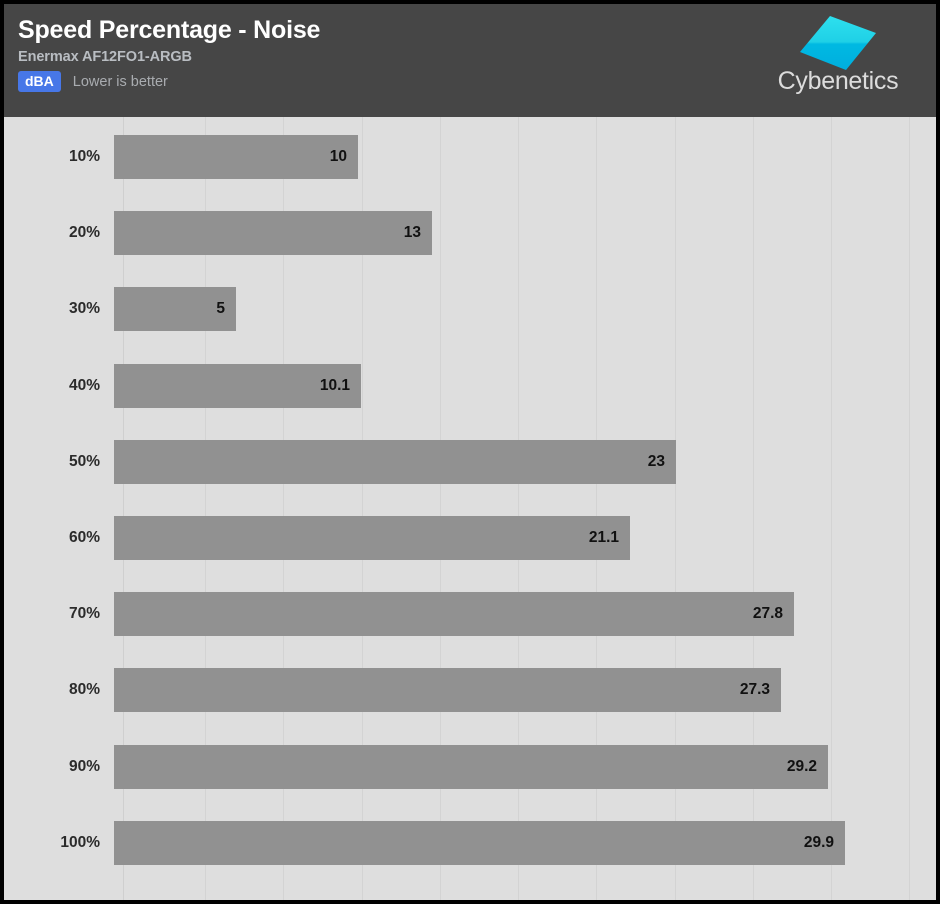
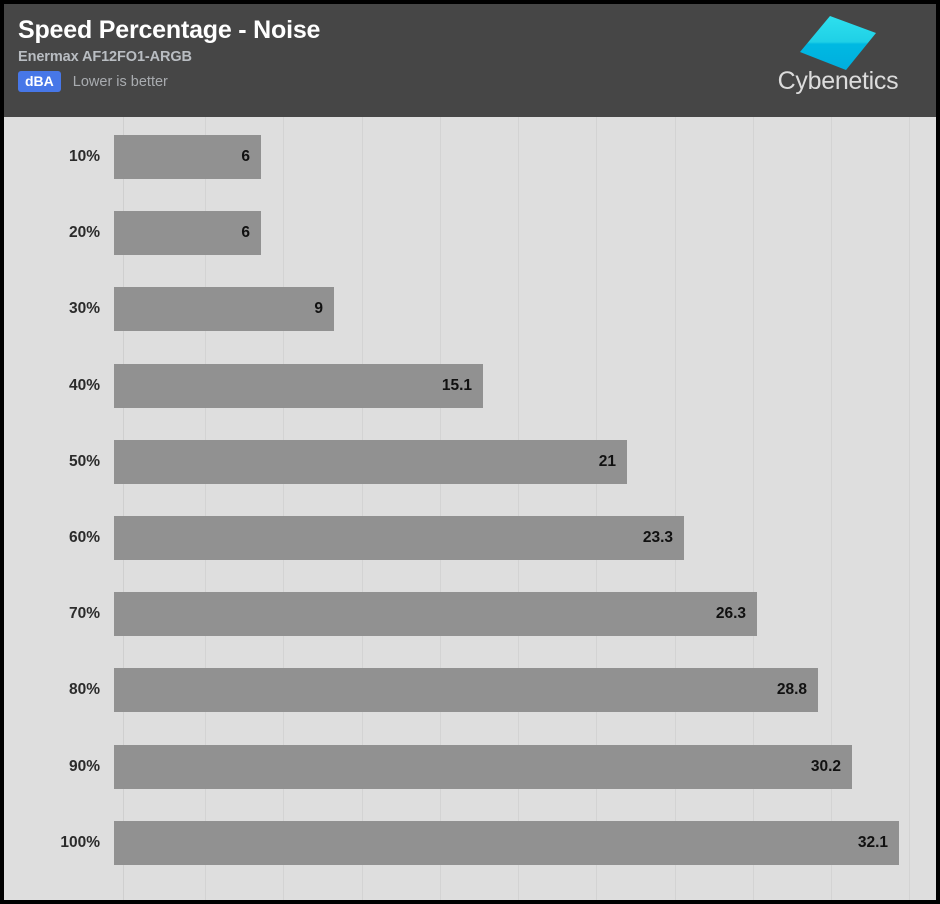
10%: 10 -> 6
20%: 13 -> 6
30%: 5 -> 9
40%: 10.1 -> 15.1
50%: 23 -> 21
60%: 21.1 -> 23.3
70%: 27.8 -> 26.3
80%: 27.3 -> 28.8
90%: 29.2 -> 30.2
100%: 29.9 -> 32.1
